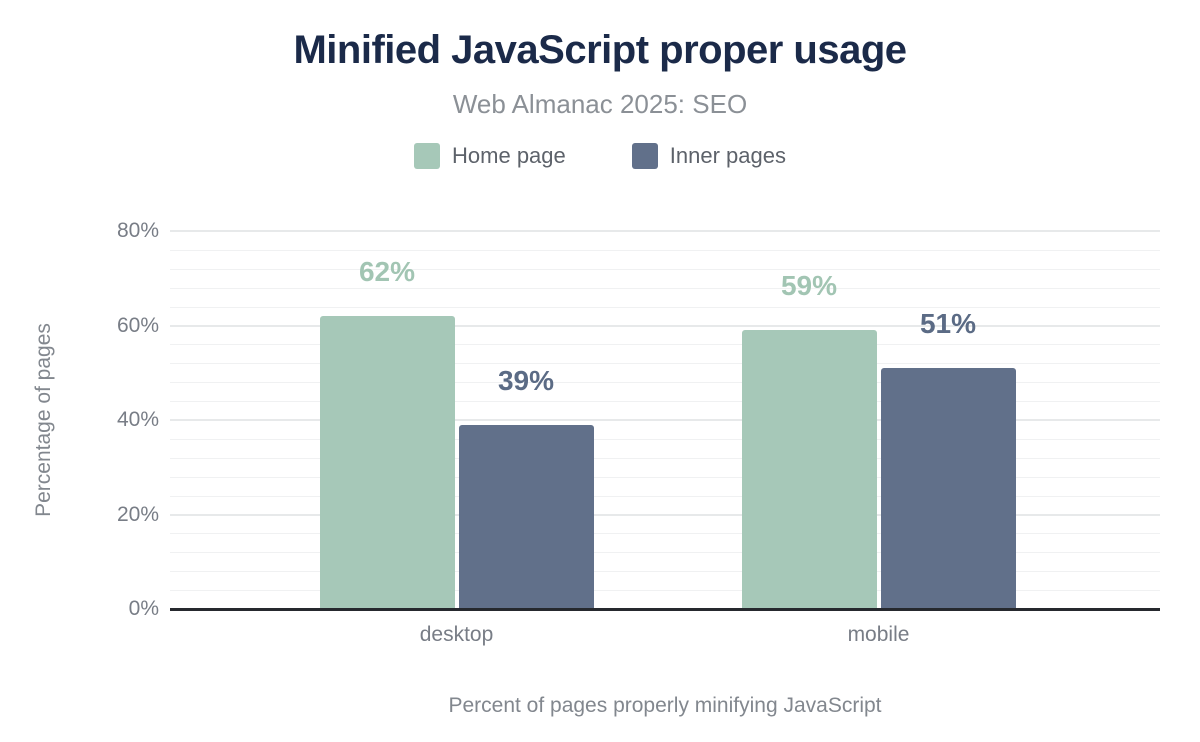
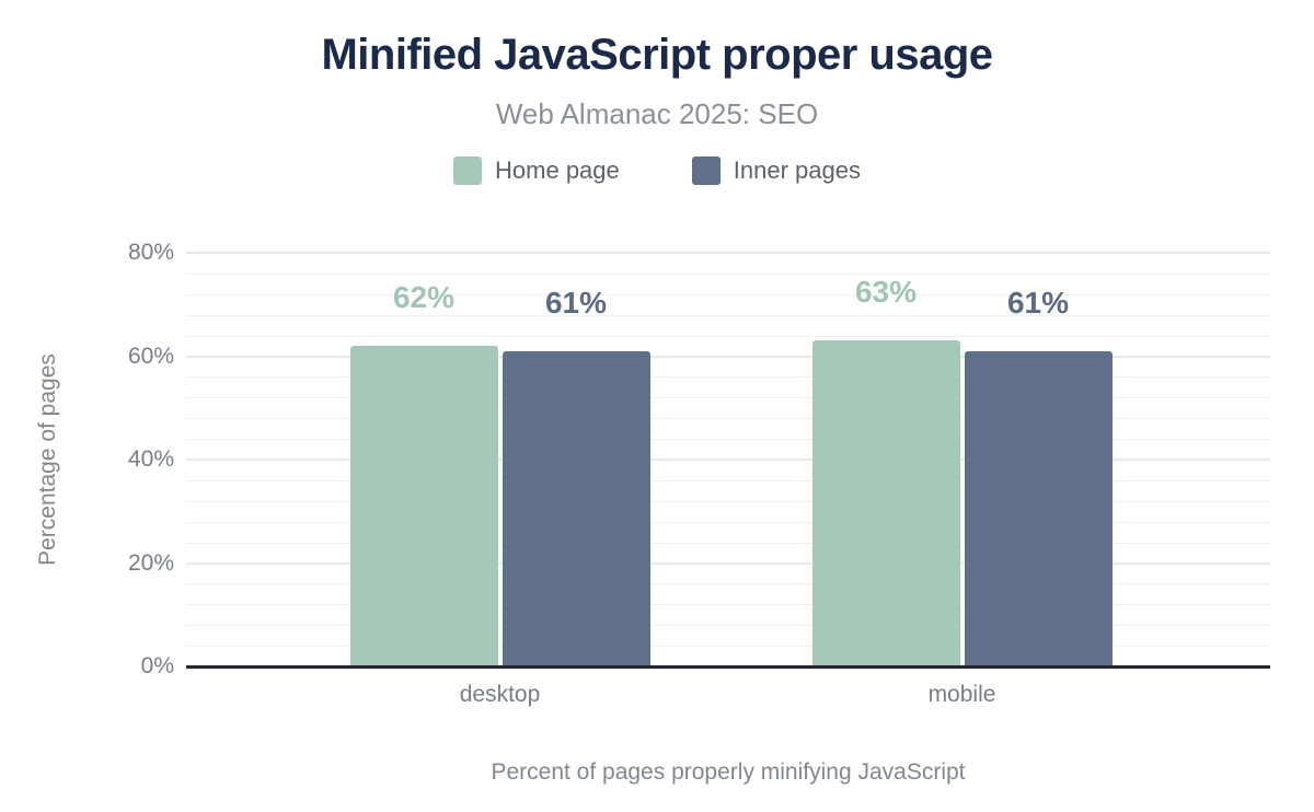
Inner pages/desktop: 39% -> 61%
Home page/mobile: 59% -> 63%
Inner pages/mobile: 51% -> 61%
